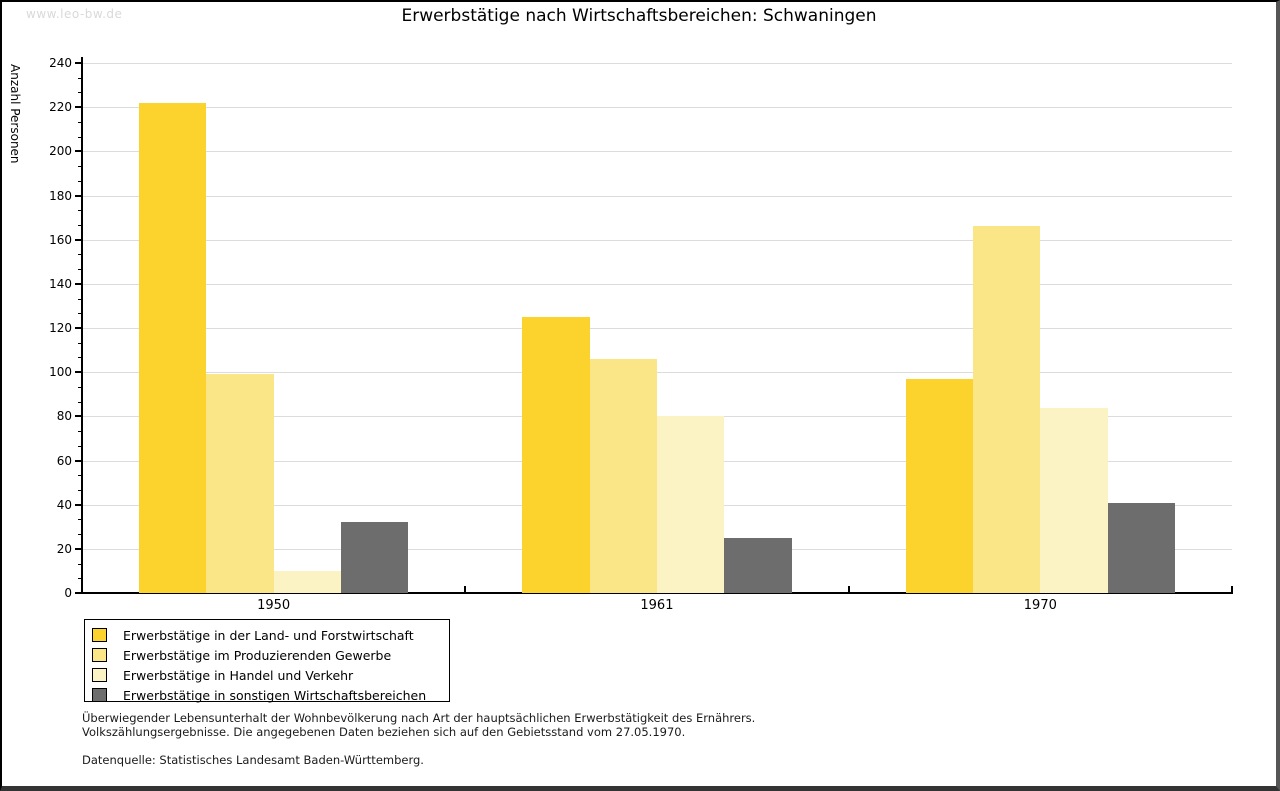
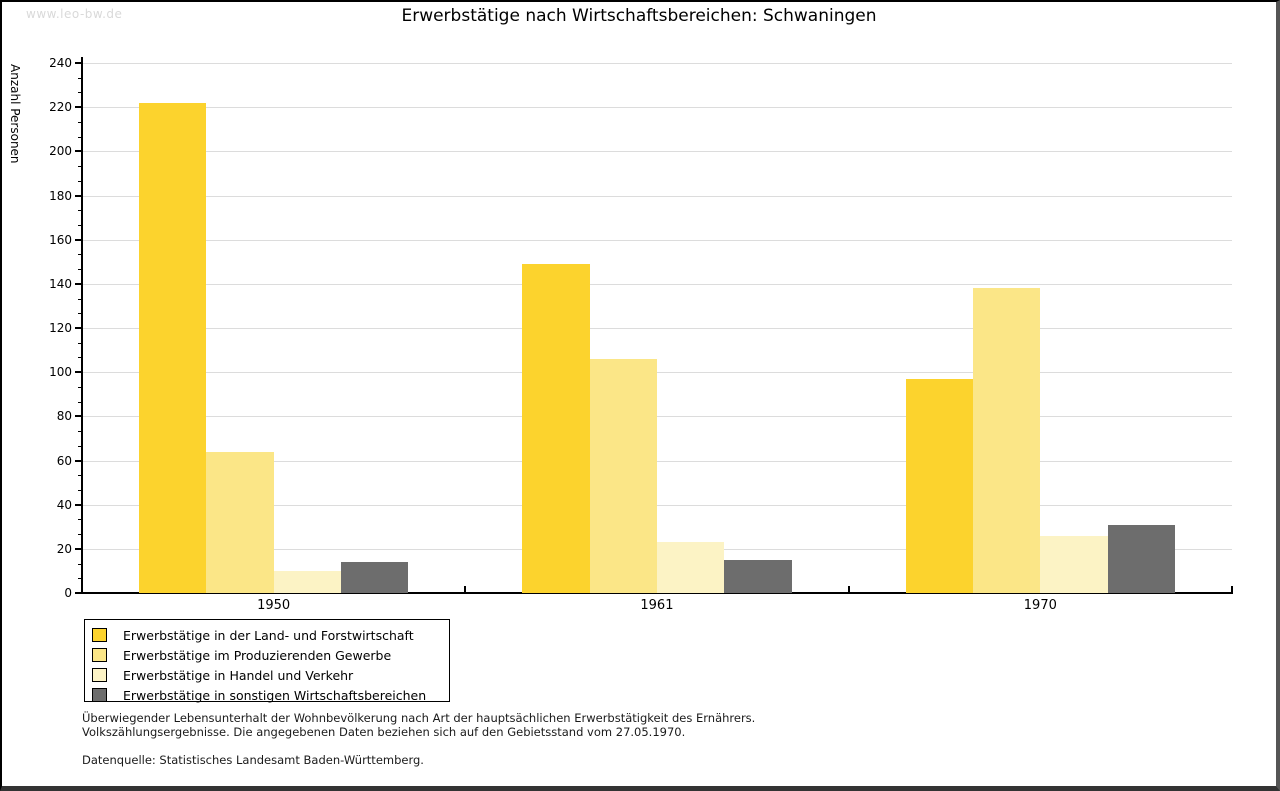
Erwerbstätige im Produzierenden Gewerbe/1950: 99 -> 64
Erwerbstätige in sonstigen Wirtschaftsbereichen/1950: 32 -> 14
Erwerbstätige in der Land- und Forstwirtschaft/1961: 125 -> 149
Erwerbstätige in Handel und Verkehr/1961: 80 -> 23
Erwerbstätige in sonstigen Wirtschaftsbereichen/1961: 25 -> 15
Erwerbstätige im Produzierenden Gewerbe/1970: 166 -> 138
Erwerbstätige in Handel und Verkehr/1970: 84 -> 26
Erwerbstätige in sonstigen Wirtschaftsbereichen/1970: 41 -> 31
